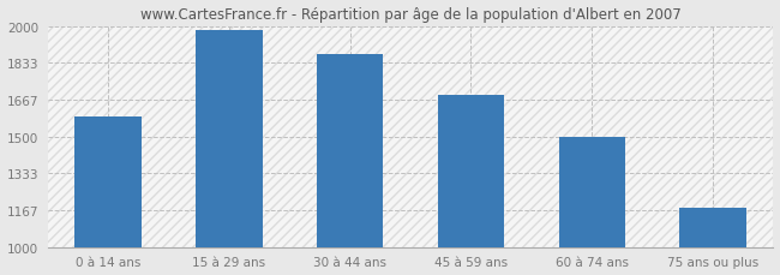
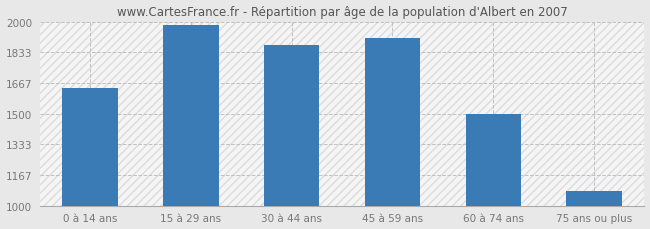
0 à 14 ans: 1590 -> 1640
45 à 59 ans: 1690 -> 1910
75 ans ou plus: 1180 -> 1080
